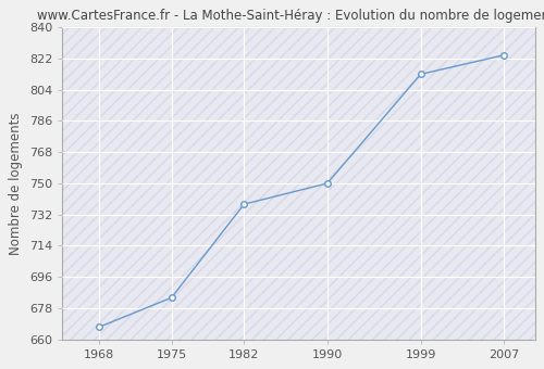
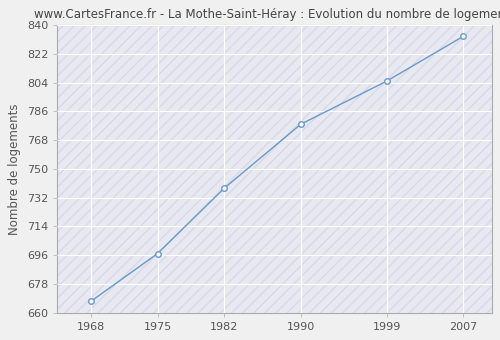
1975: 684 -> 697
1990: 750 -> 778
1999: 813 -> 805
2007: 824 -> 833
